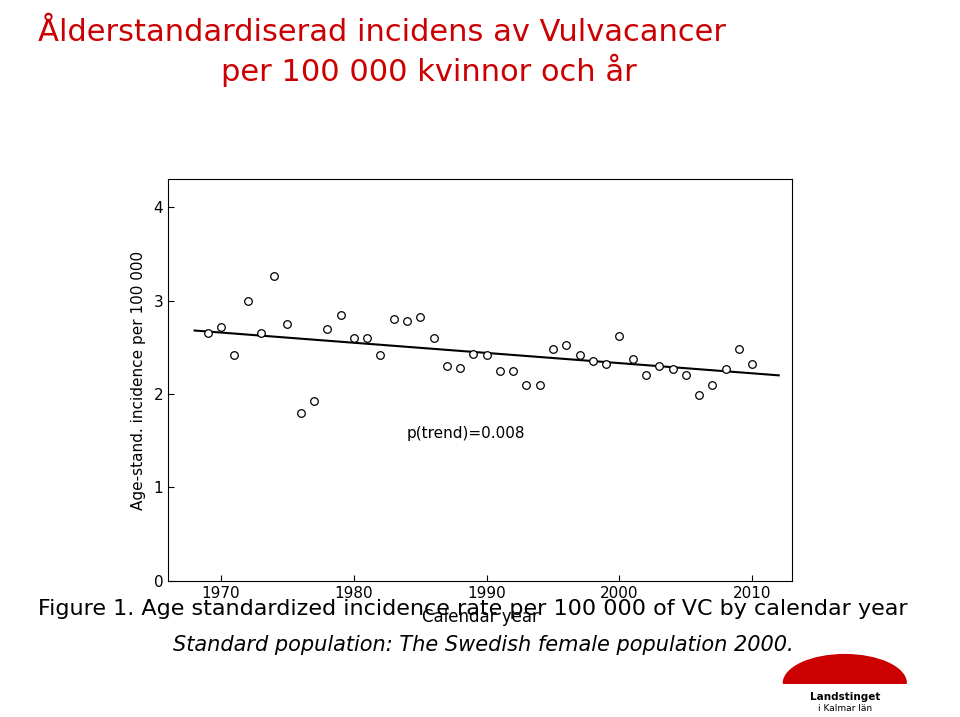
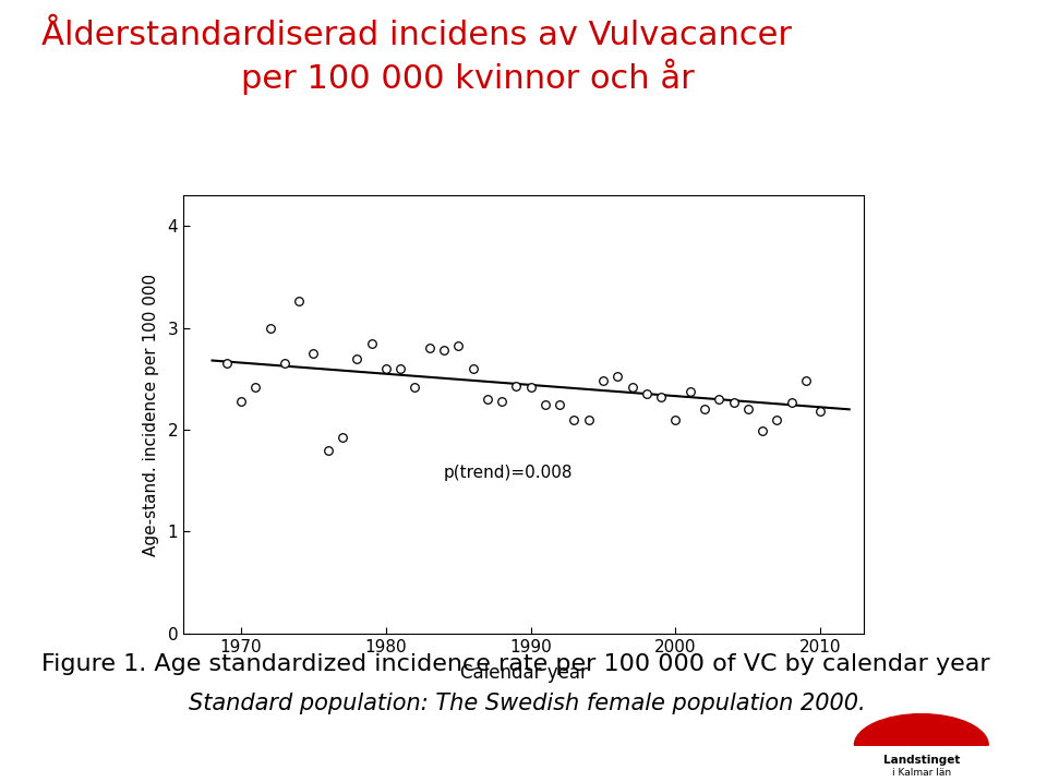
1970: 2.72 -> 2.28
2000: 2.62 -> 2.10
2010: 2.32 -> 2.18
